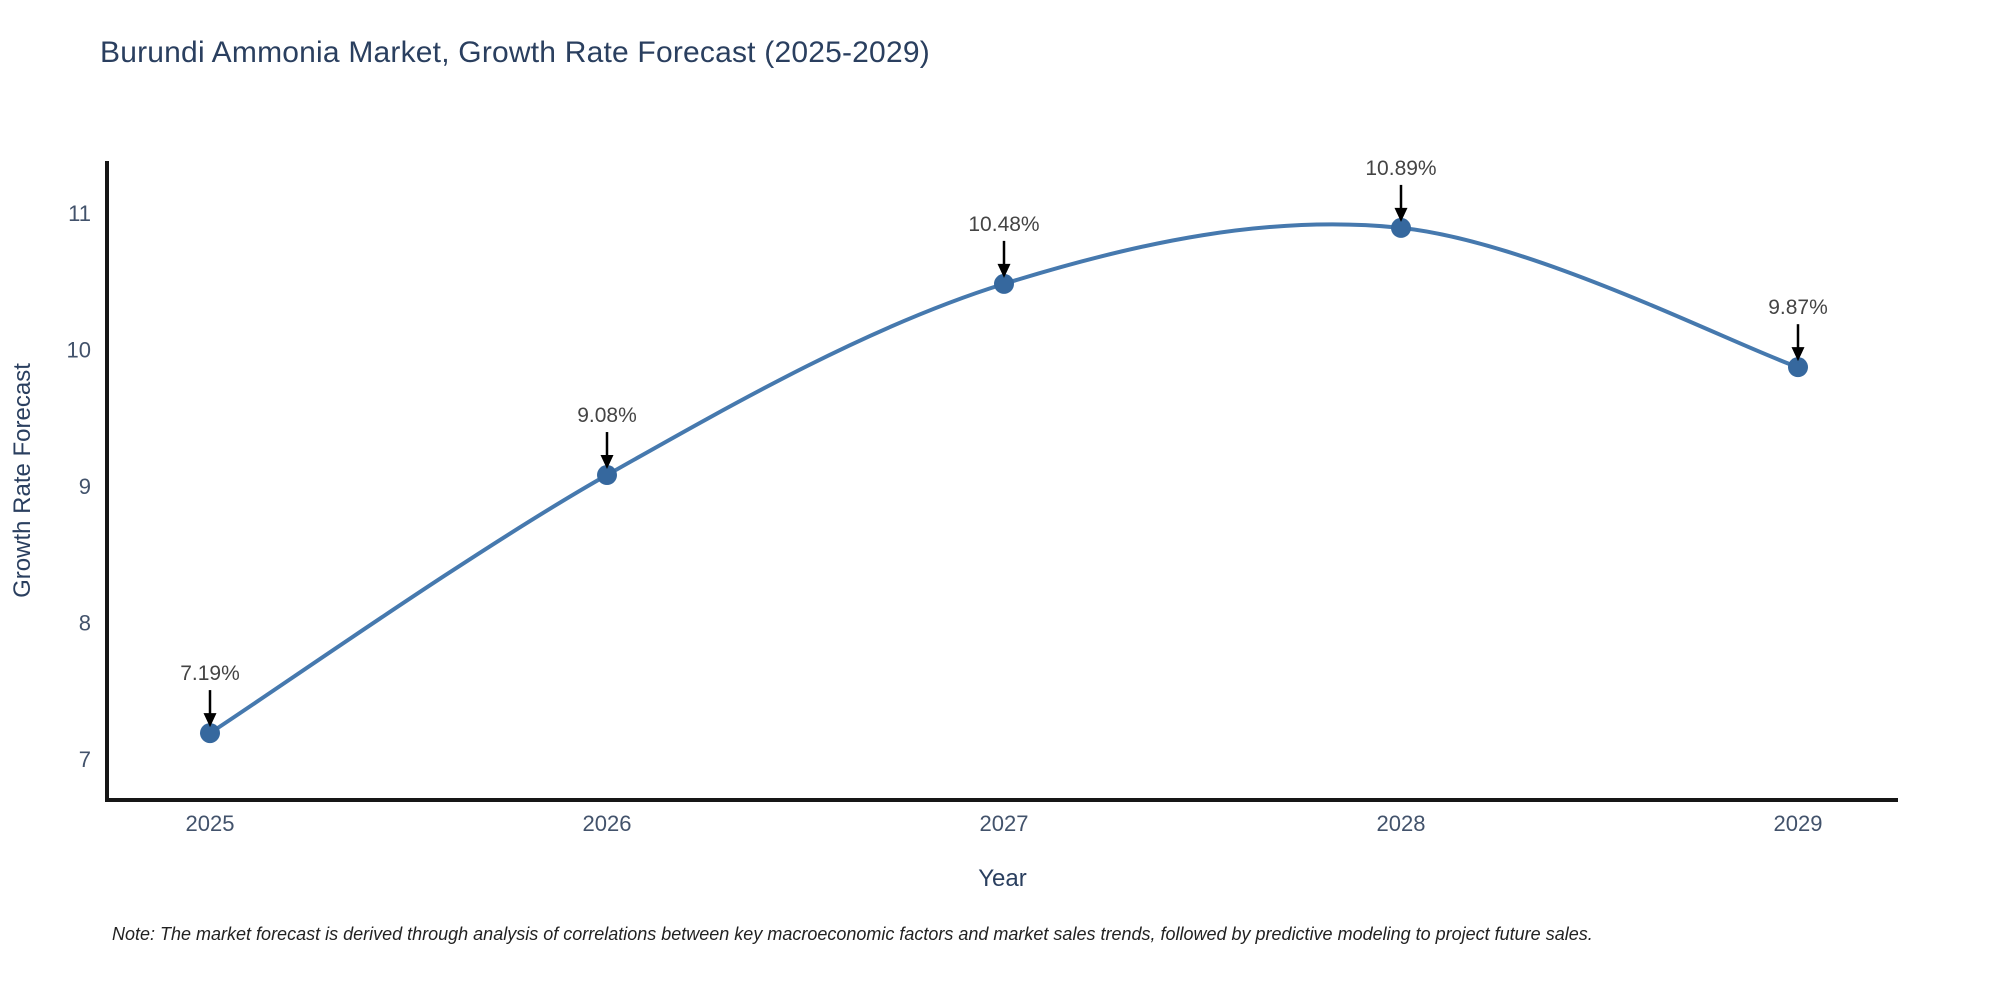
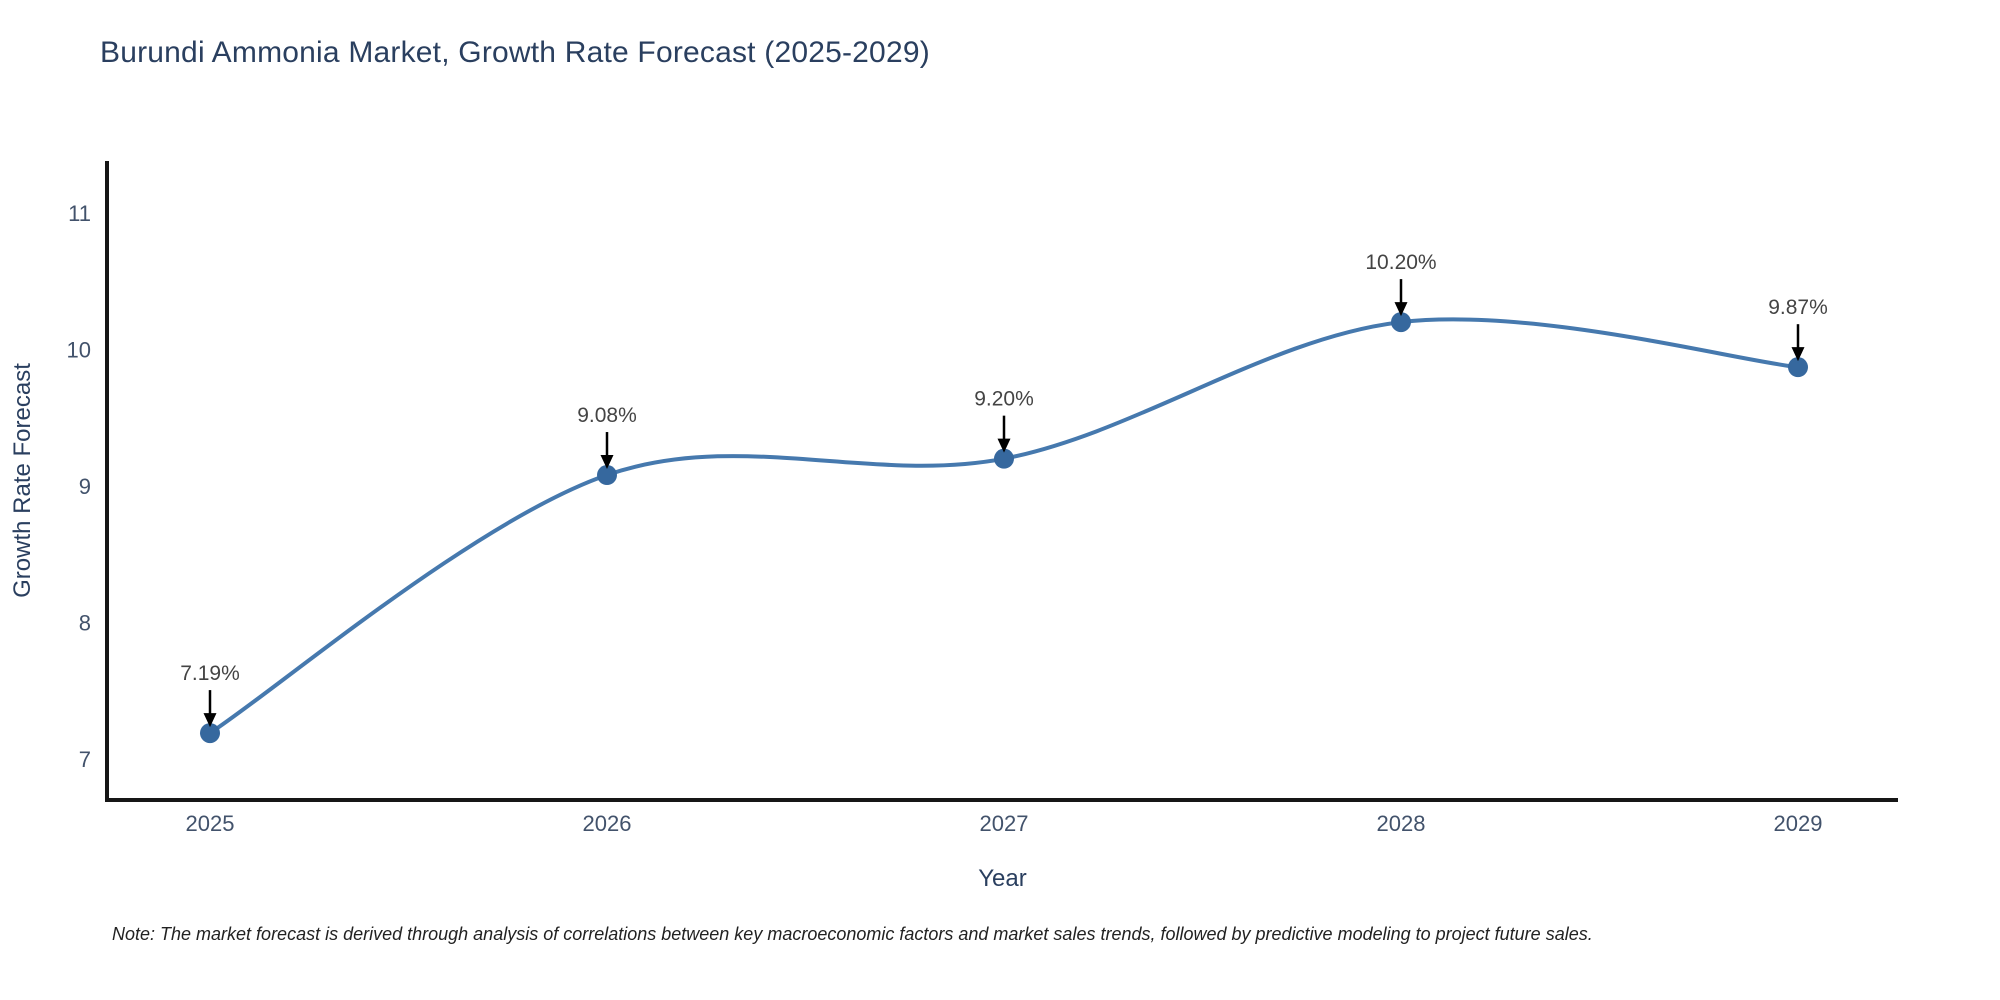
2027: 10.48% -> 9.20%
2028: 10.89% -> 10.20%
